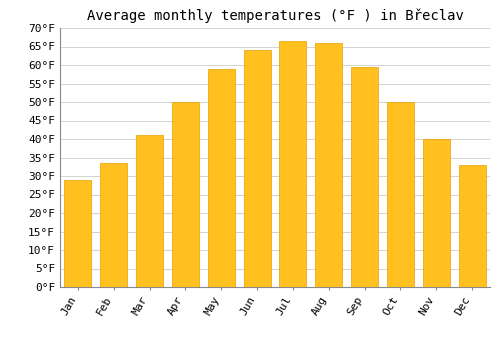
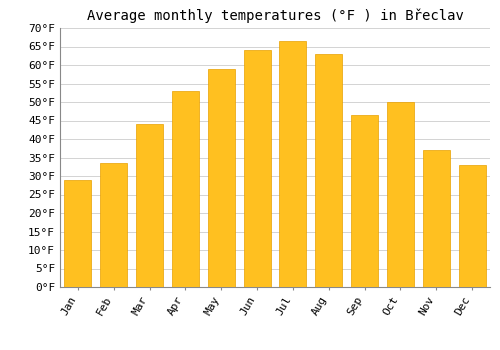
Mar: 41.0°F -> 44.0°F
Apr: 50.0°F -> 53.0°F
Aug: 66.0°F -> 63.0°F
Sep: 59.5°F -> 46.5°F
Nov: 40.0°F -> 37.0°F
